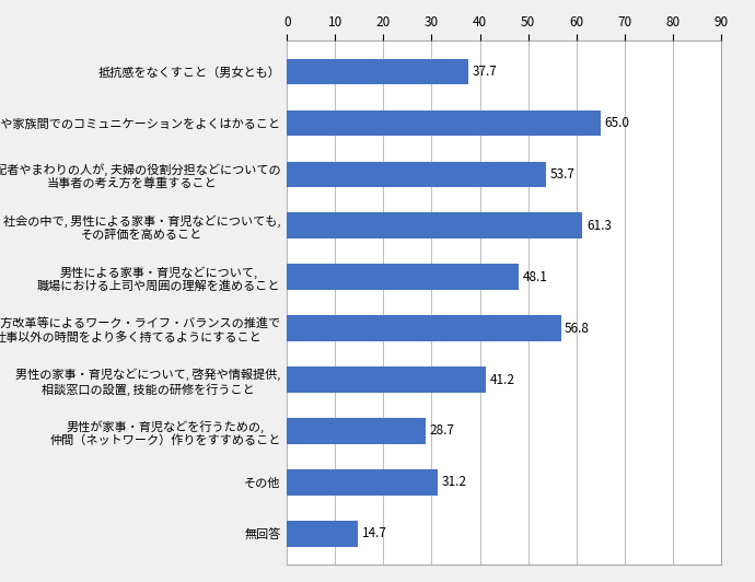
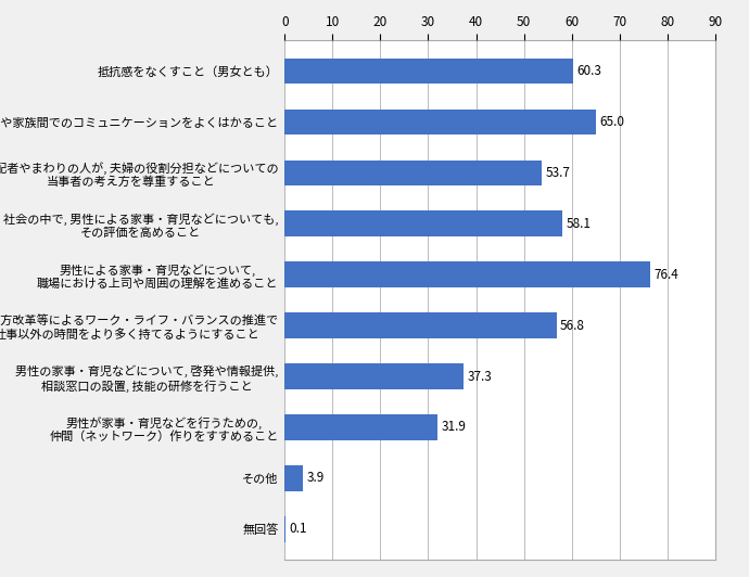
抵抗感をなくすこと（男女とも）: 37.7 -> 60.3
社会の中で, 男性による家事・育児などについても, その評価を高めること: 61.3 -> 58.1
男性による家事・育児などについて, 職場における上司や周囲の理解を進めること: 48.1 -> 76.4
男性の家事・育児などについて, 啓発や情報提供, 相談窓口の設置, 技能の研修を行うこと: 41.2 -> 37.3
男性が家事・育児などを行うための, 仲間（ネットワーク）作りをすすめること: 28.7 -> 31.9
その他: 31.2 -> 3.9
無回答: 14.7 -> 0.1
